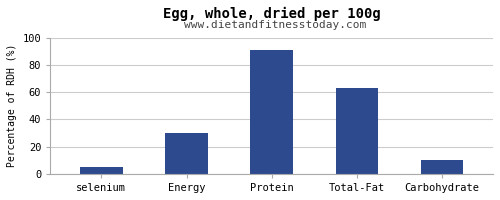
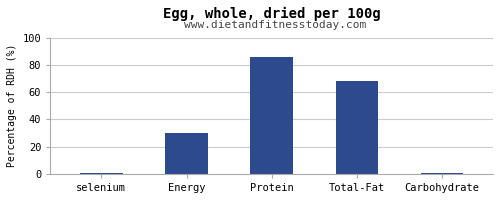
selenium: 5 -> 0
Protein: 91 -> 86
Total-Fat: 63 -> 68
Carbohydrate: 10 -> 1
